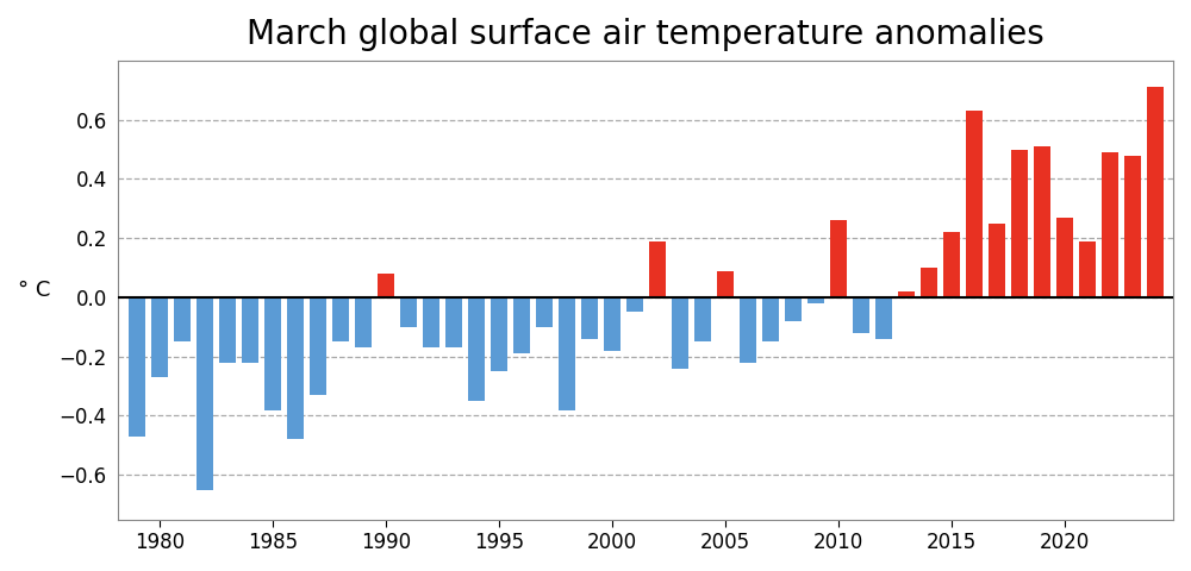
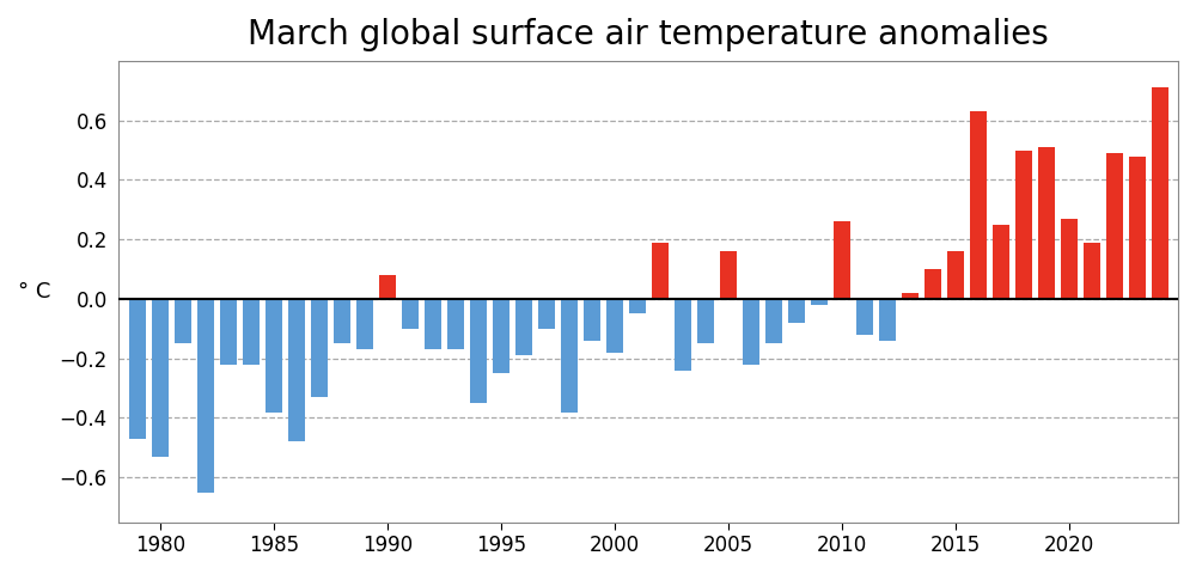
1980: -0.27 -> -0.53
2005: 0.09 -> 0.16
2015: 0.22 -> 0.16
